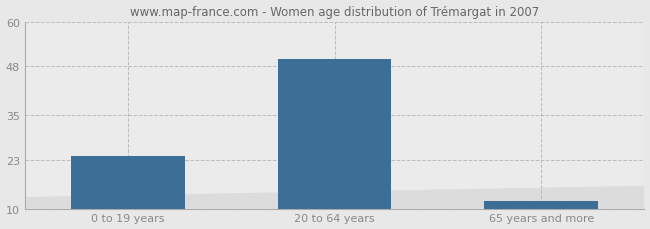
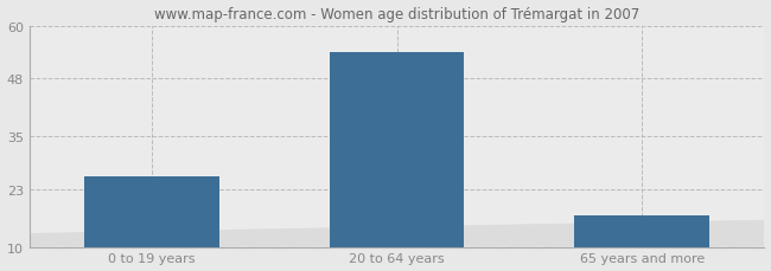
0 to 19 years: 24 -> 26
20 to 64 years: 50 -> 54
65 years and more: 12 -> 17
